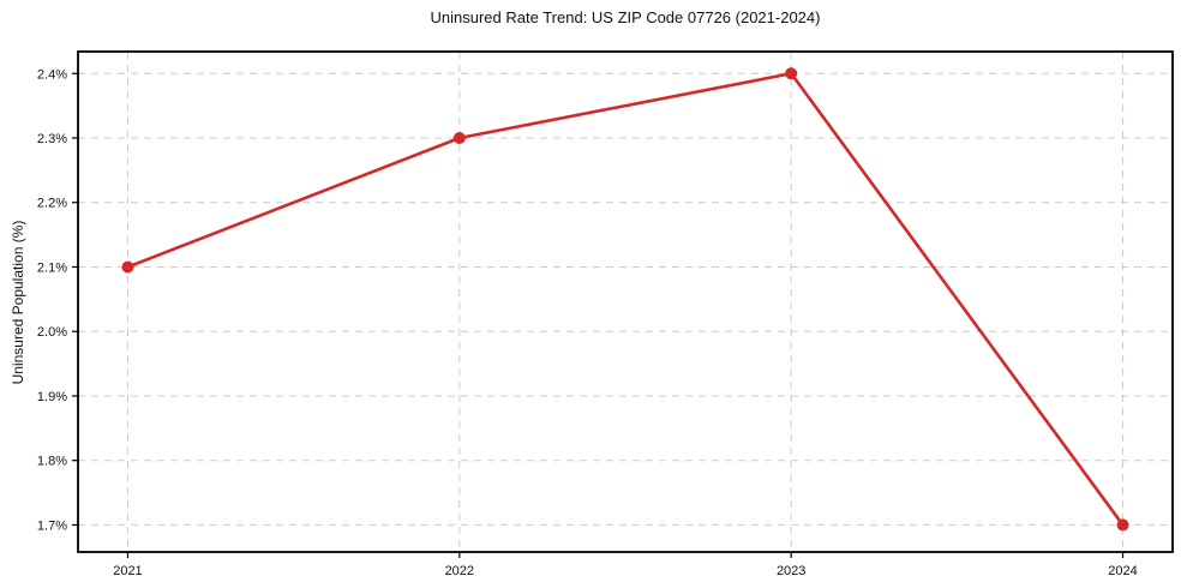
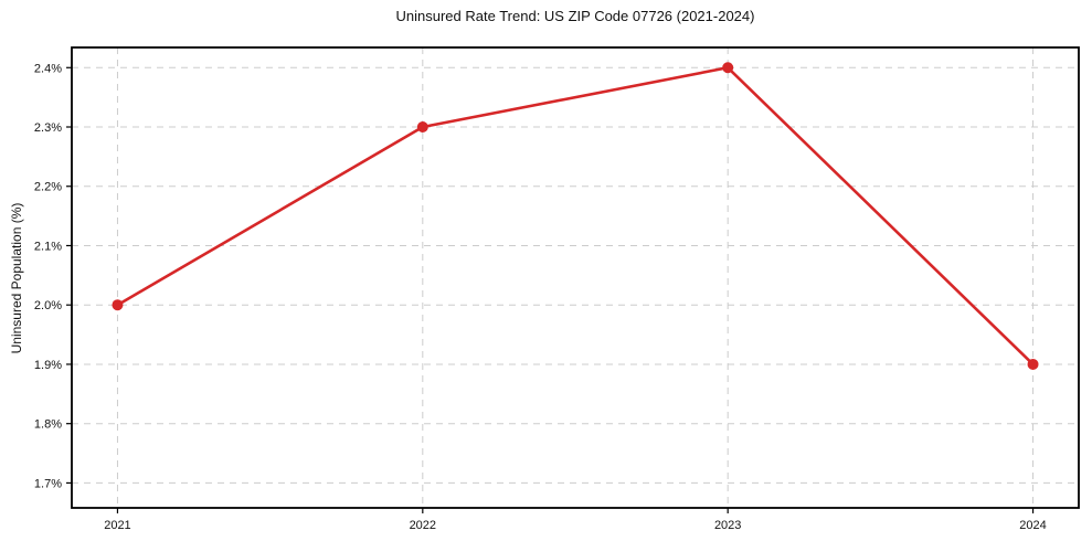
2021: 2.1% -> 2.0%
2024: 1.7% -> 1.9%
